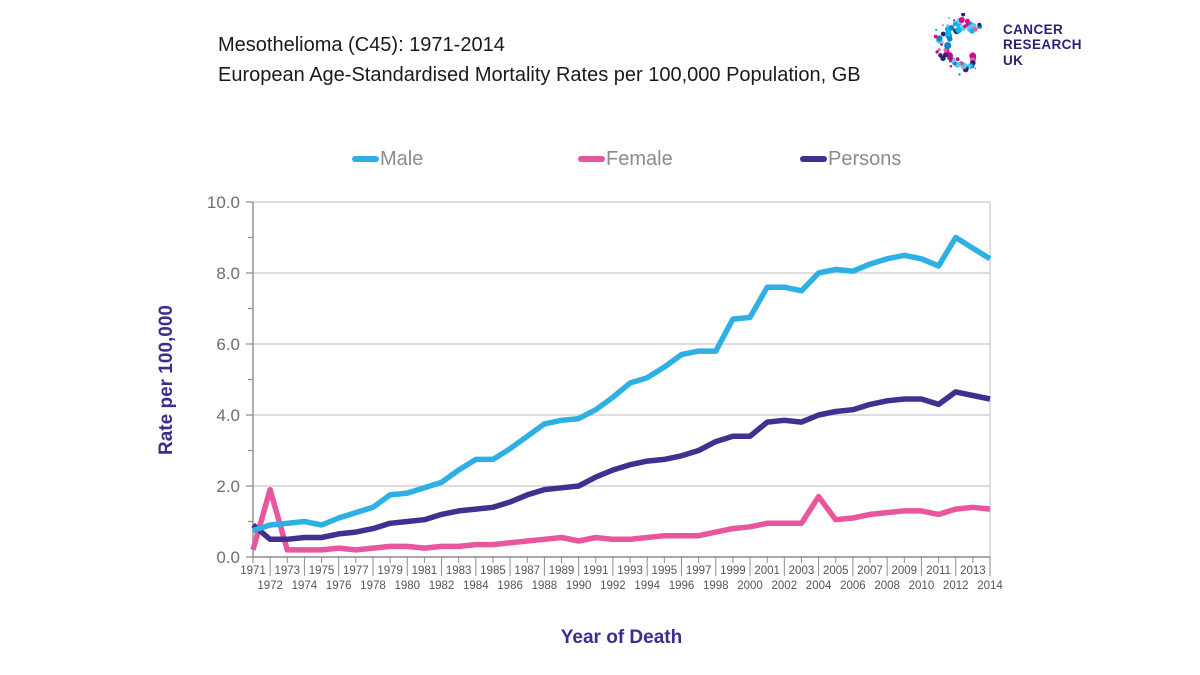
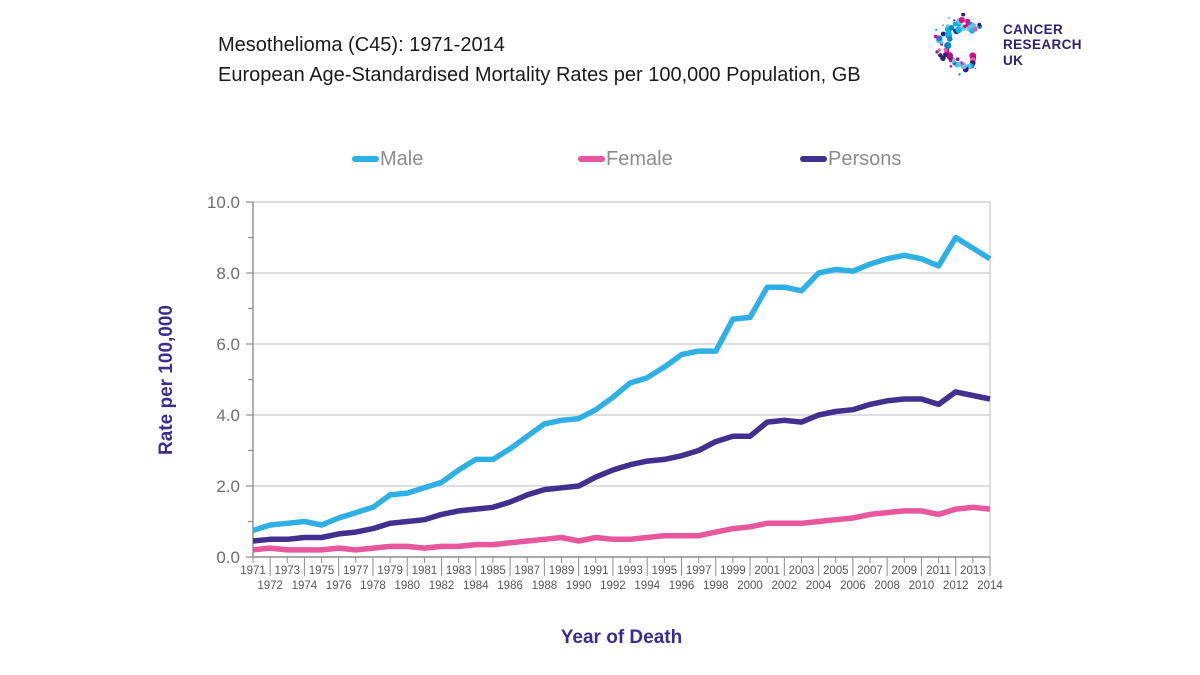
Persons/1971: 0.9 -> 0.5
Female/1972: 1.9 -> 0.2
Female/2004: 1.7 -> 1.0
